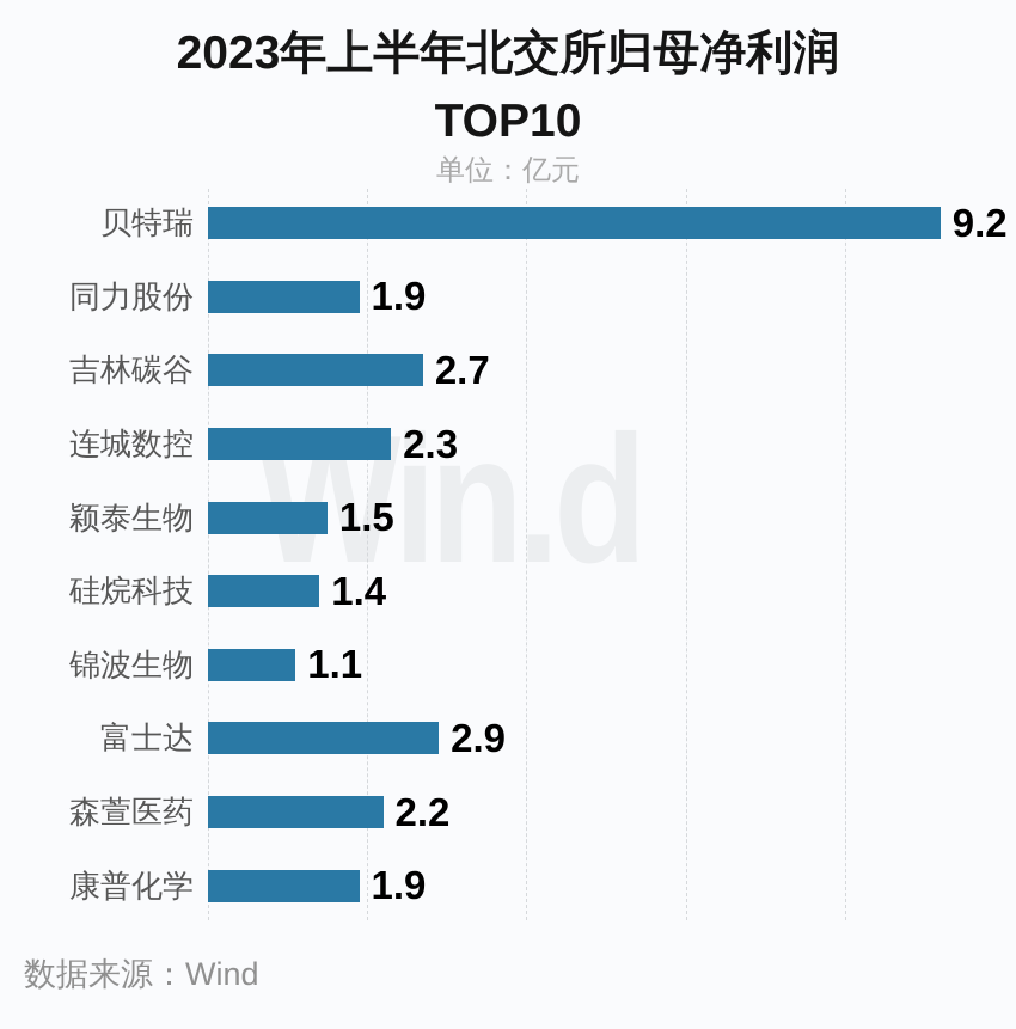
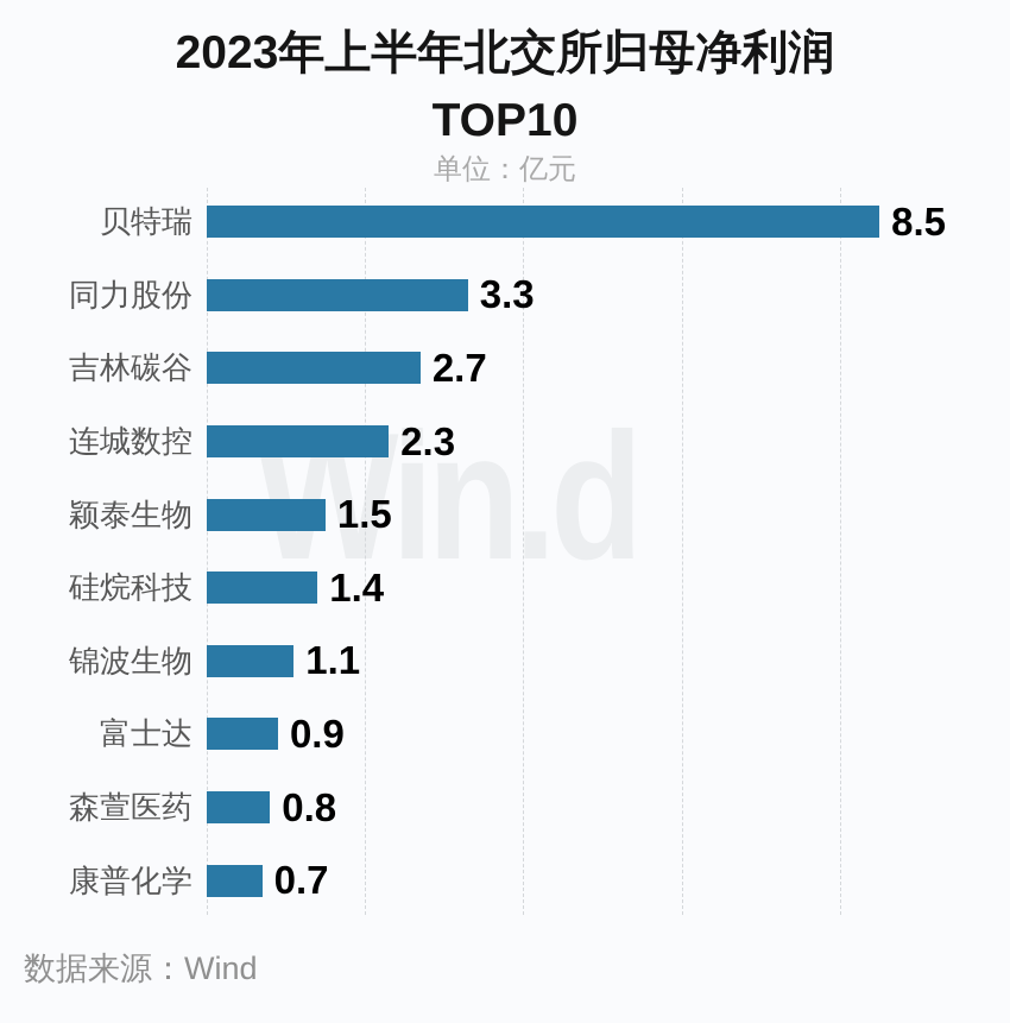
贝特瑞: 9.2 -> 8.5
同力股份: 1.9 -> 3.3
富士达: 2.9 -> 0.9
森萱医药: 2.2 -> 0.8
康普化学: 1.9 -> 0.7
